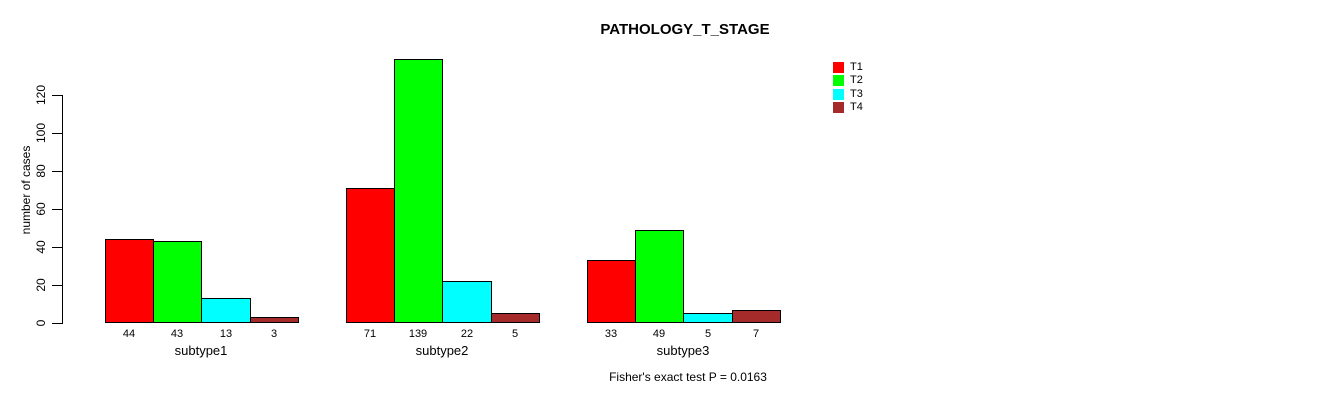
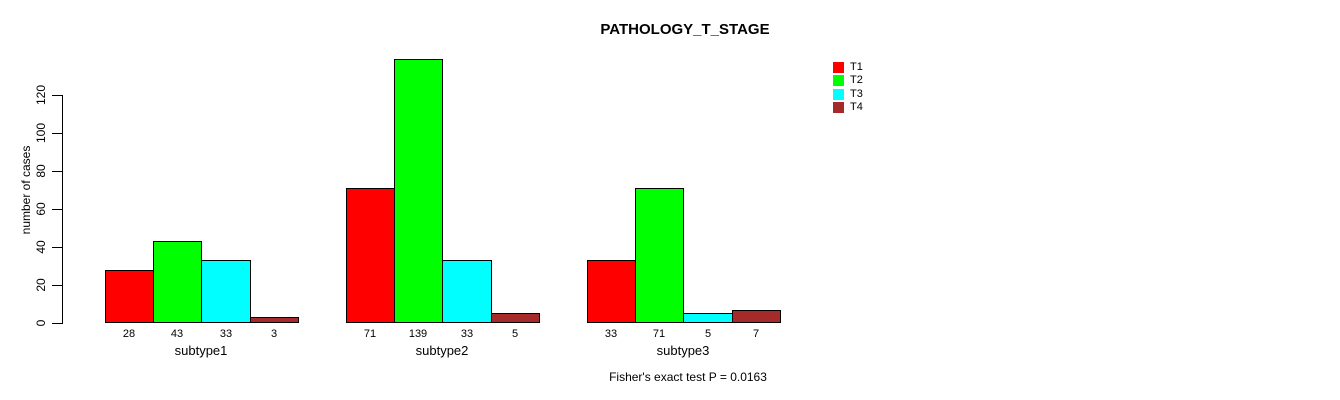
T1/subtype1: 44 -> 28
T3/subtype1: 13 -> 33
T3/subtype2: 22 -> 33
T2/subtype3: 49 -> 71
